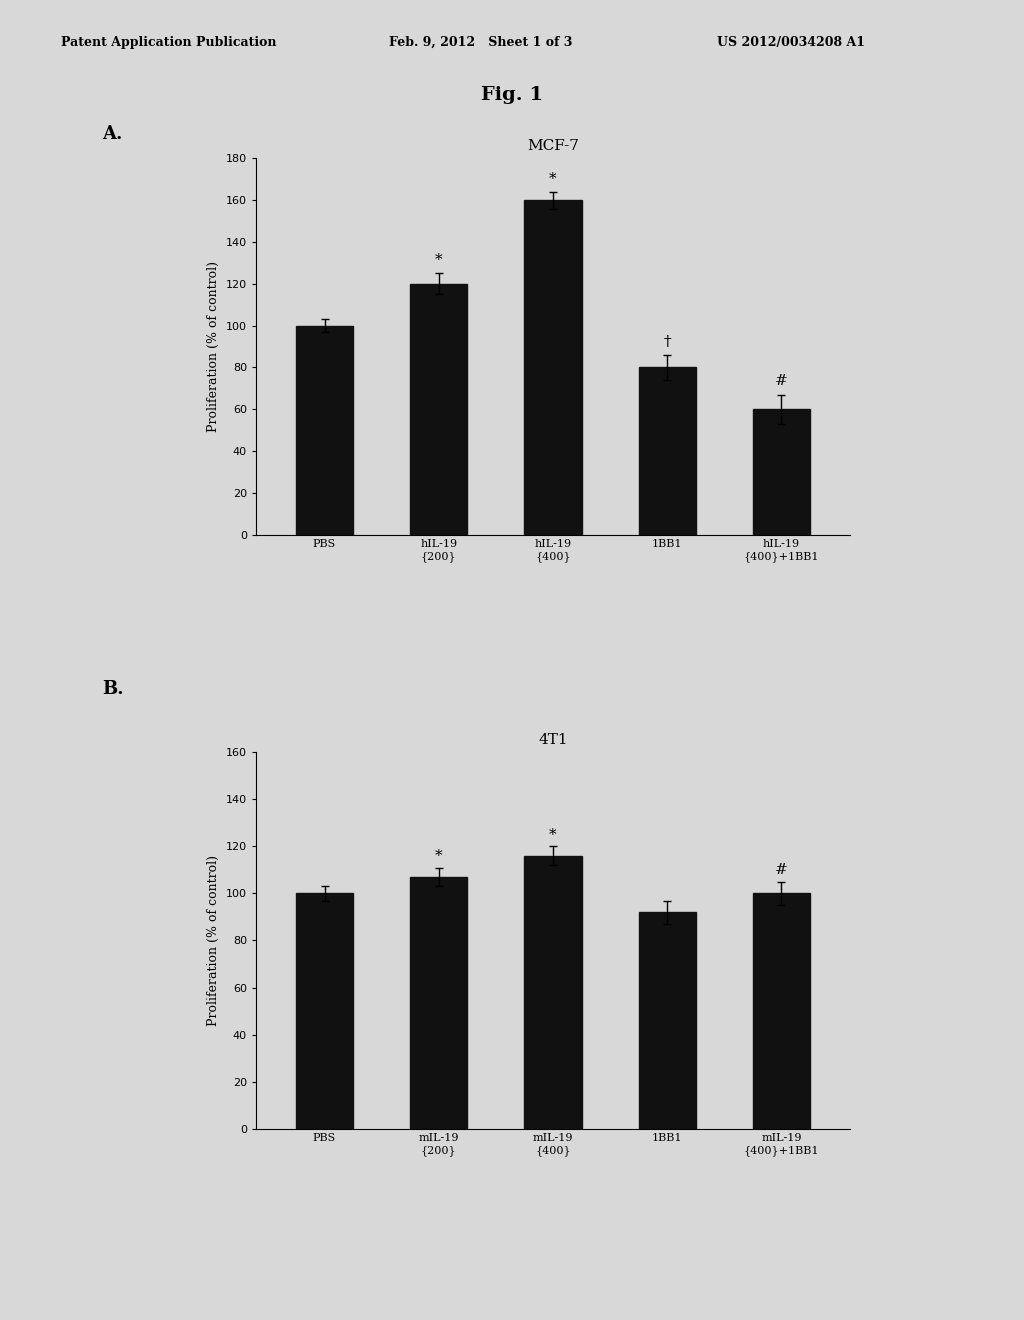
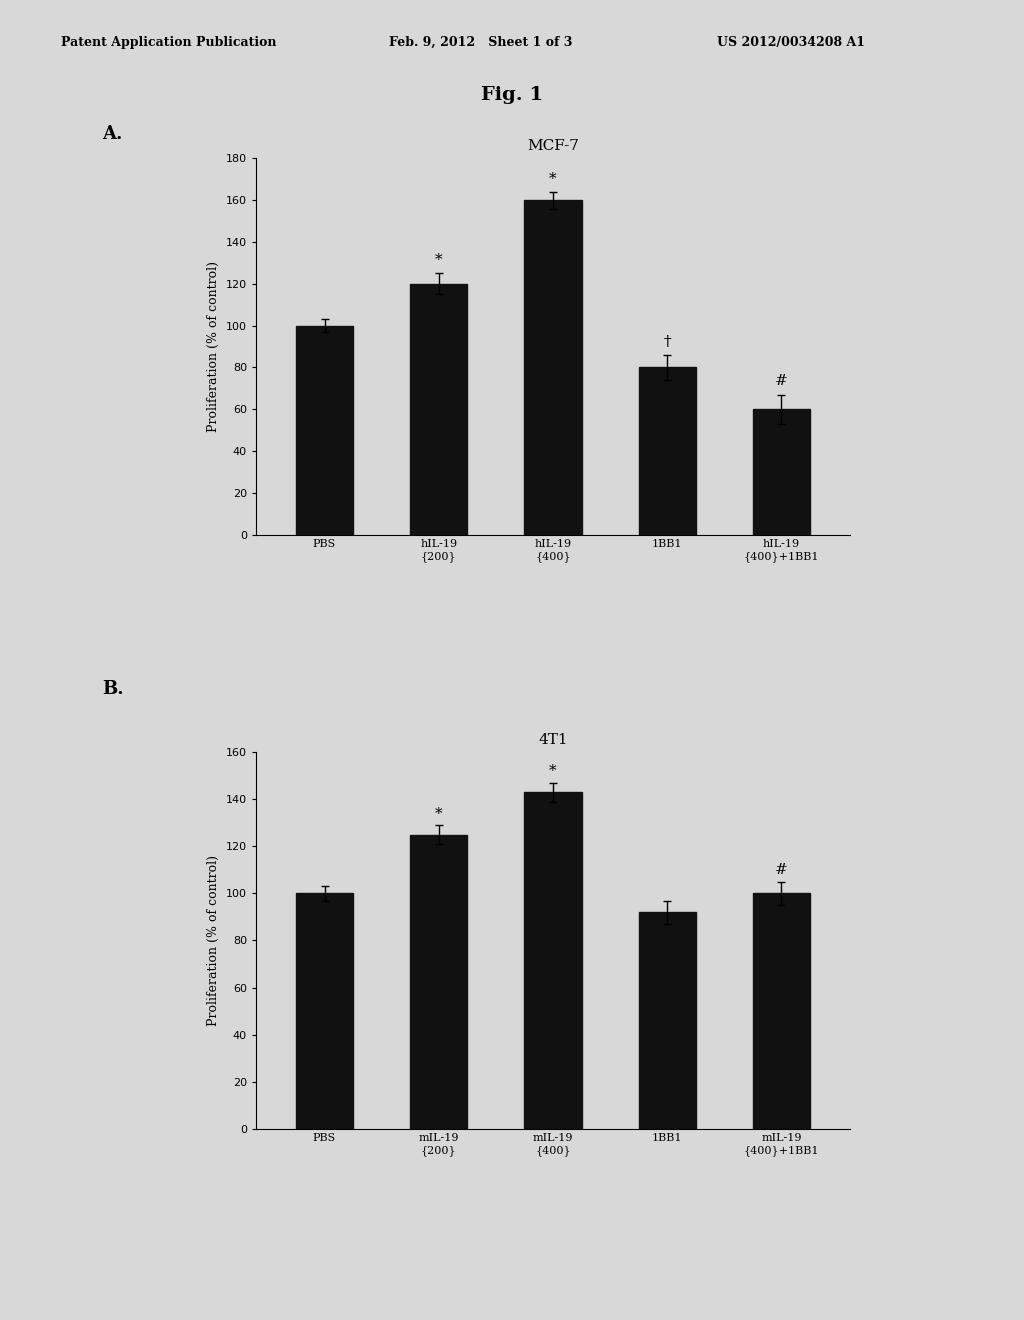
4T1/mIL-19 {200}: 107 -> 125
4T1/mIL-19 {400}: 116 -> 143
